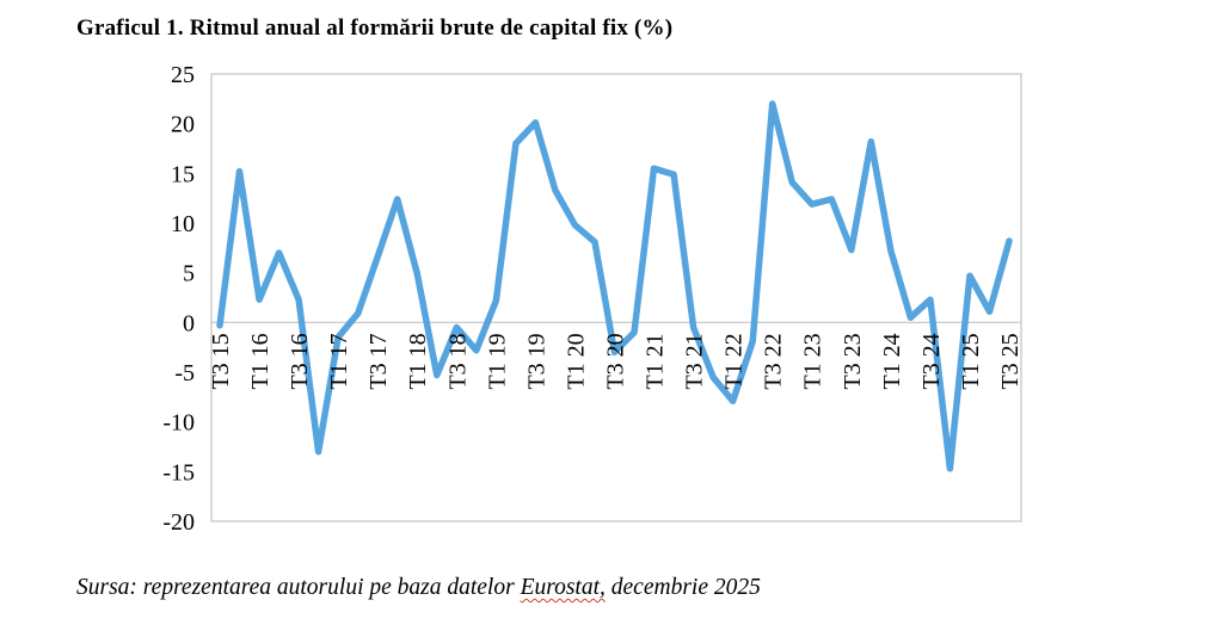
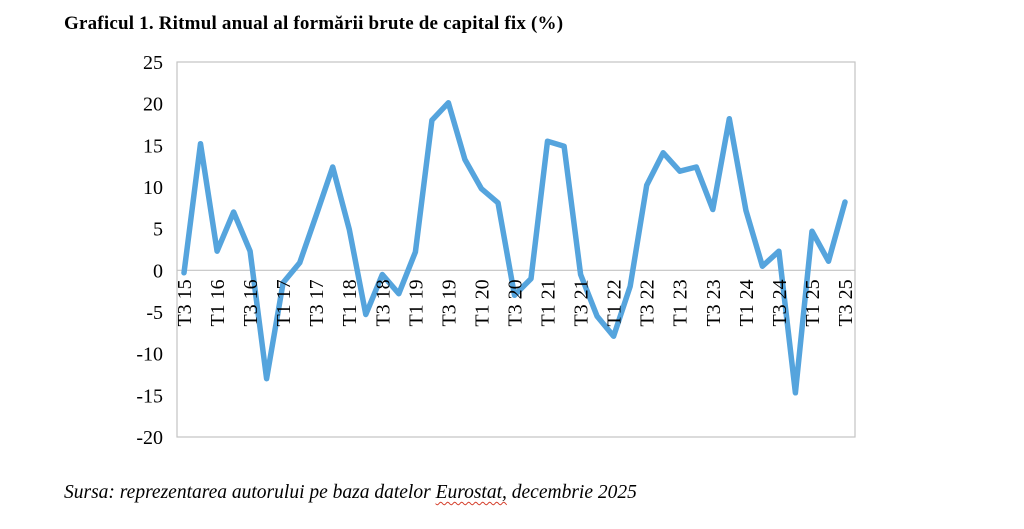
T3 22: 22 -> 10
